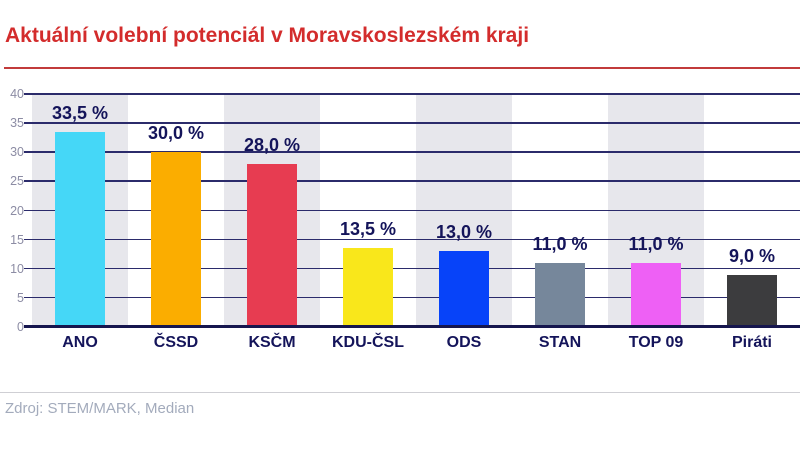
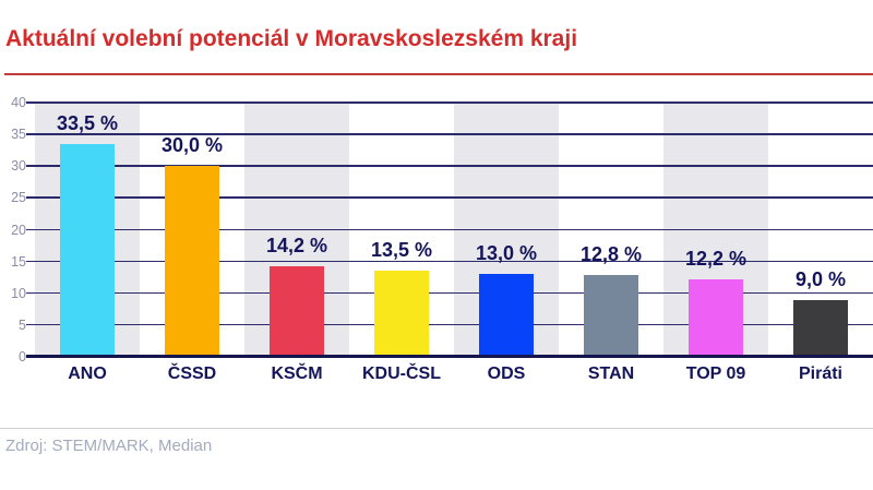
KSČM: 28,0 -> 14,2
STAN: 11,0 -> 12,8
TOP 09: 11,0 -> 12,2
